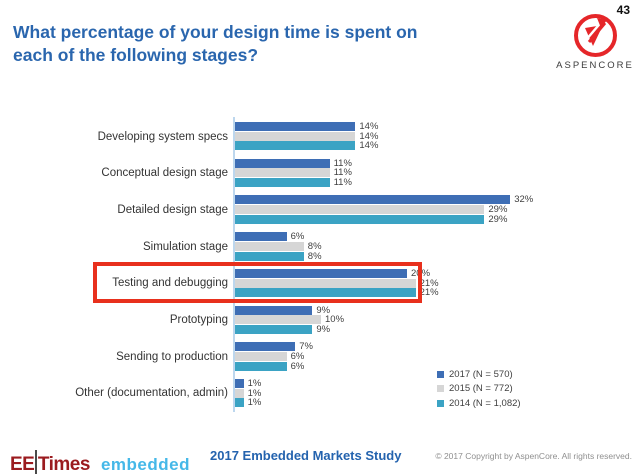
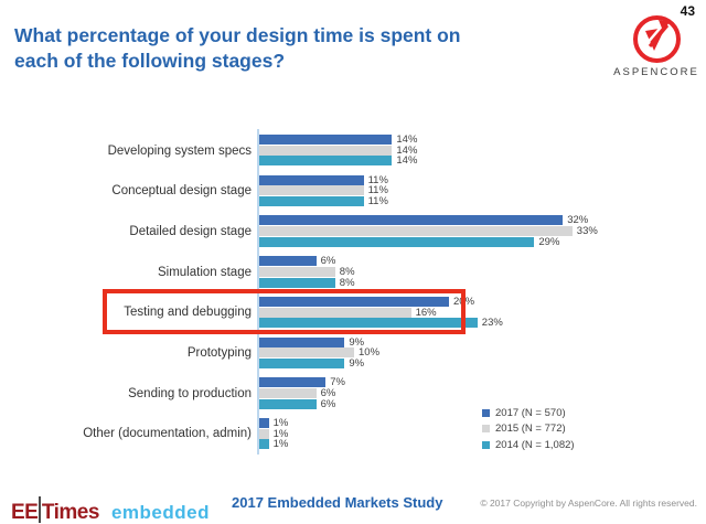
2015 (N = 772)/Detailed design stage: 29% -> 33%
2015 (N = 772)/Testing and debugging: 21% -> 16%
2014 (N = 1,082)/Testing and debugging: 21% -> 23%
